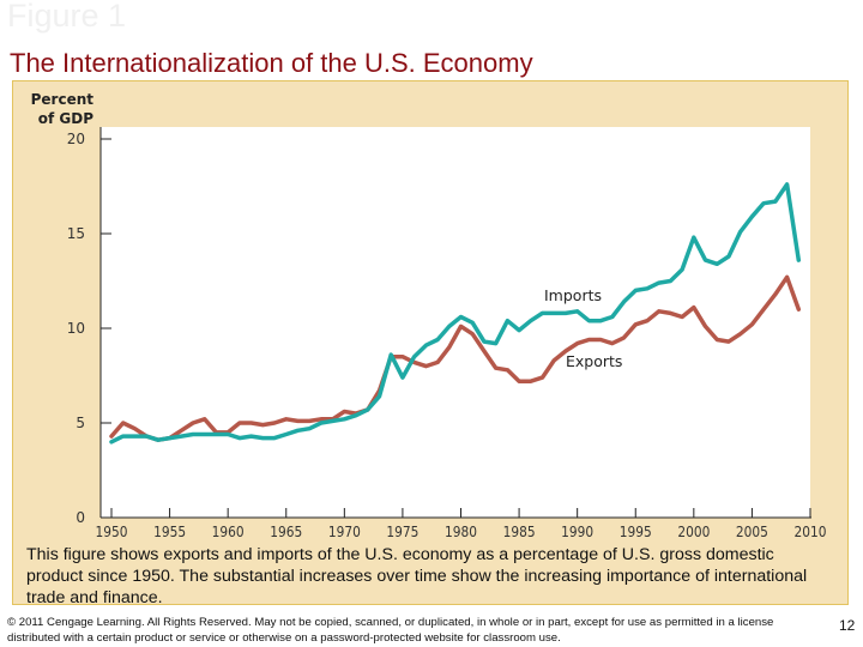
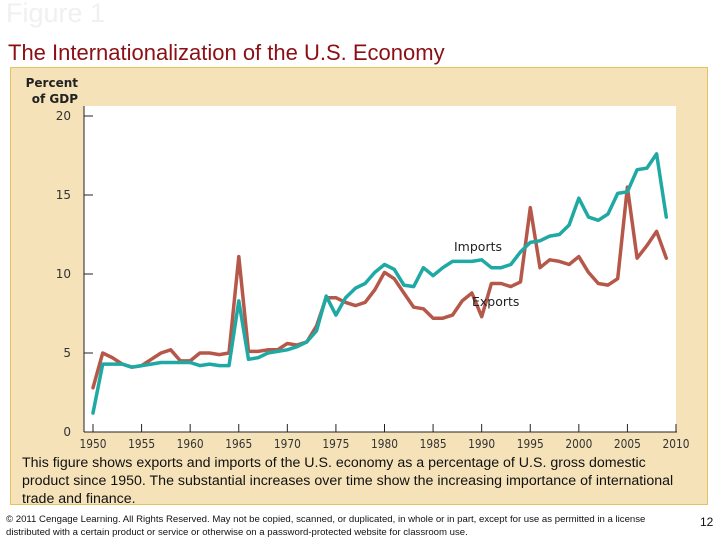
Imports/1950: 4.0 -> 1.2
Exports/1950: 4.3 -> 2.8
Imports/1965: 4.4 -> 8.3
Exports/1965: 5.2 -> 11.1
Exports/1990: 9.2 -> 7.3
Exports/1995: 10.2 -> 14.2
Imports/2005: 15.9 -> 15.2
Exports/2005: 10.2 -> 15.5
